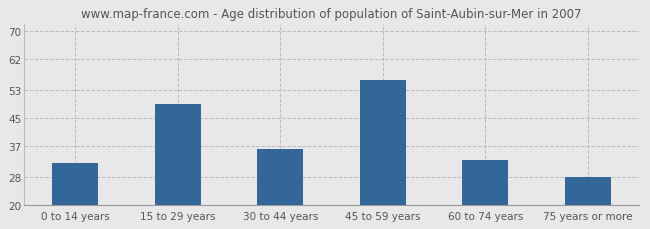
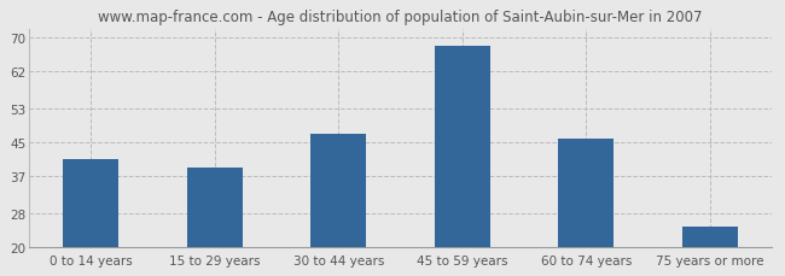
0 to 14 years: 32 -> 41
15 to 29 years: 49 -> 39
30 to 44 years: 36 -> 47
45 to 59 years: 56 -> 68
60 to 74 years: 33 -> 46
75 years or more: 28 -> 25
